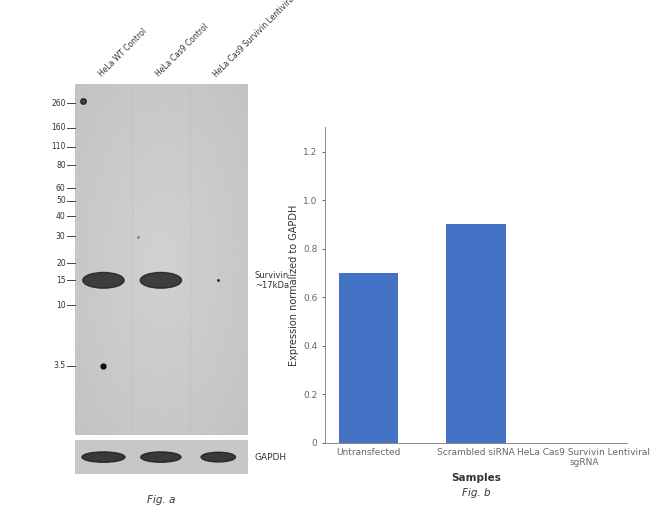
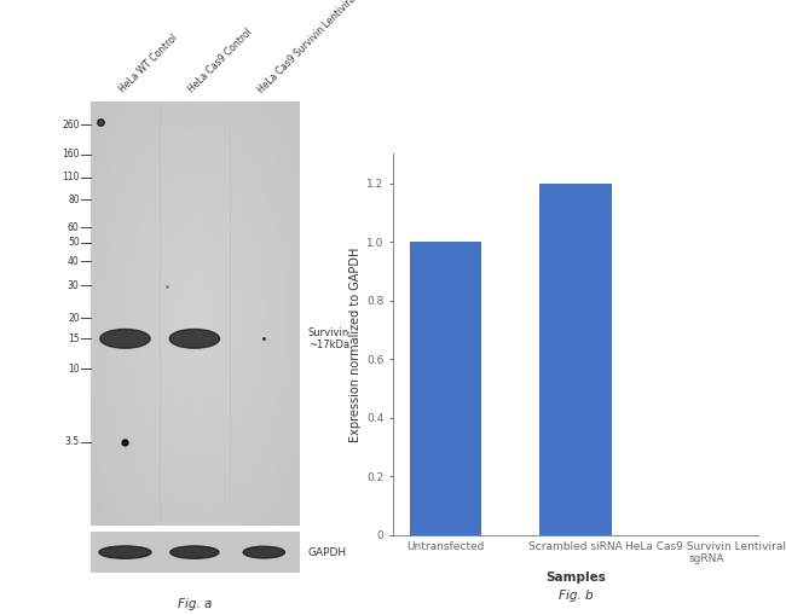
Untransfected: 0.7 -> 1.0
Scrambled siRNA: 0.9 -> 1.2
